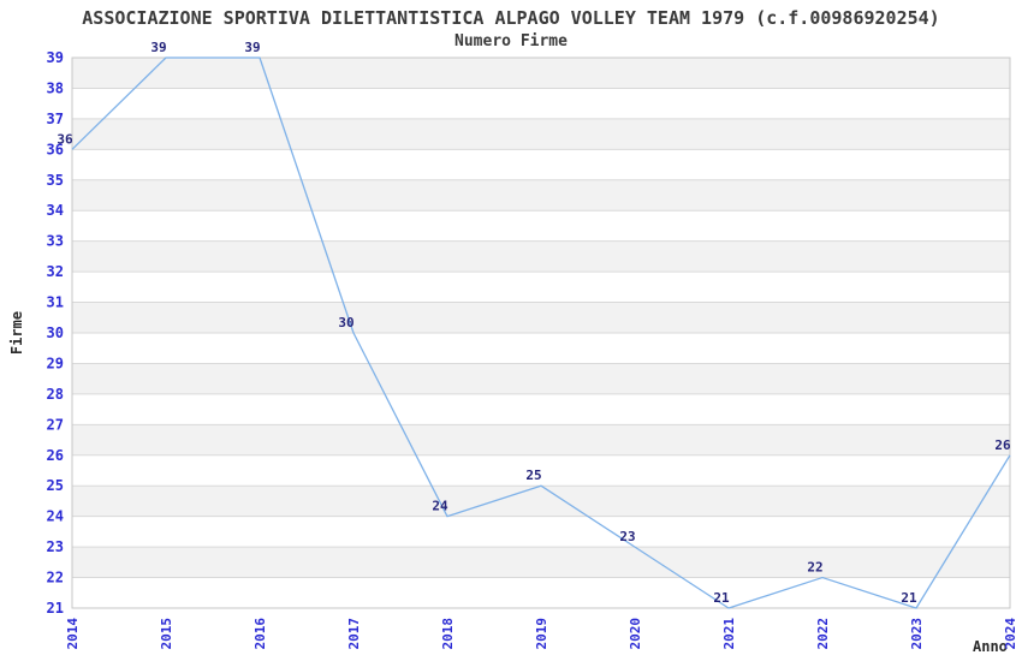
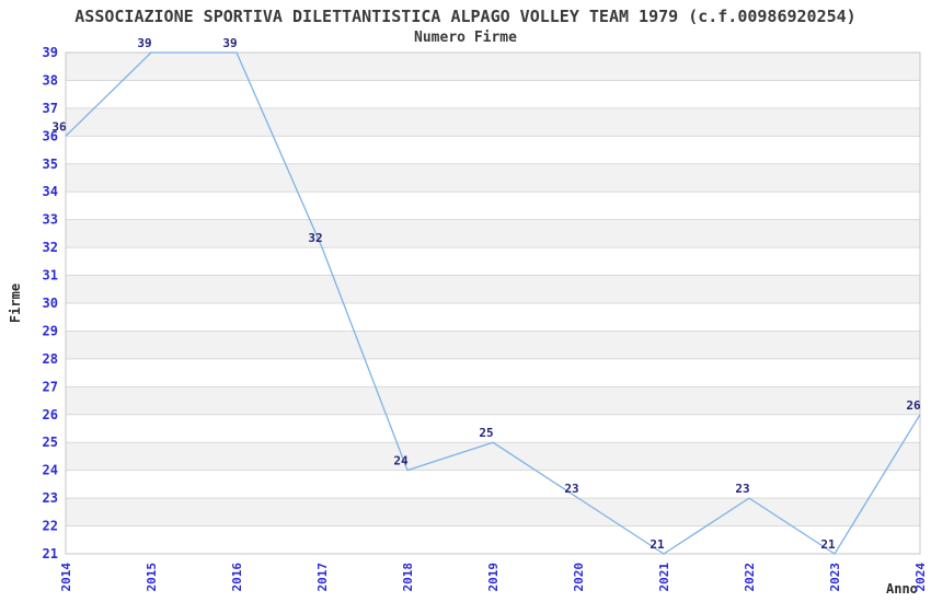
2017: 30 -> 32
2022: 22 -> 23
